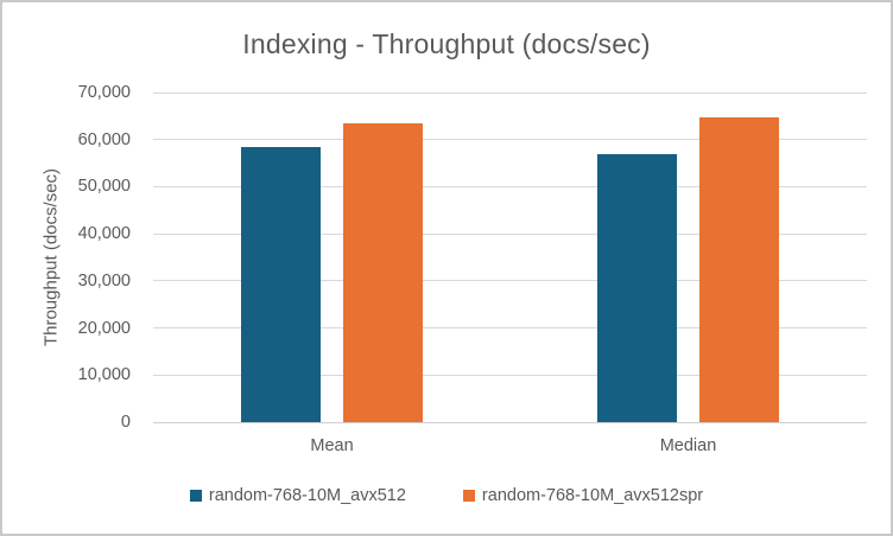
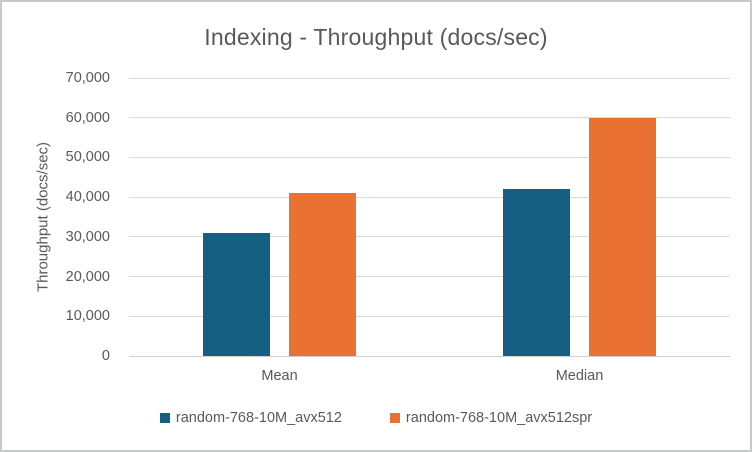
random-768-10M_avx512/Mean: 58000 -> 31000
random-768-10M_avx512spr/Mean: 63000 -> 41000
random-768-10M_avx512/Median: 57000 -> 42000
random-768-10M_avx512spr/Median: 65000 -> 60000
